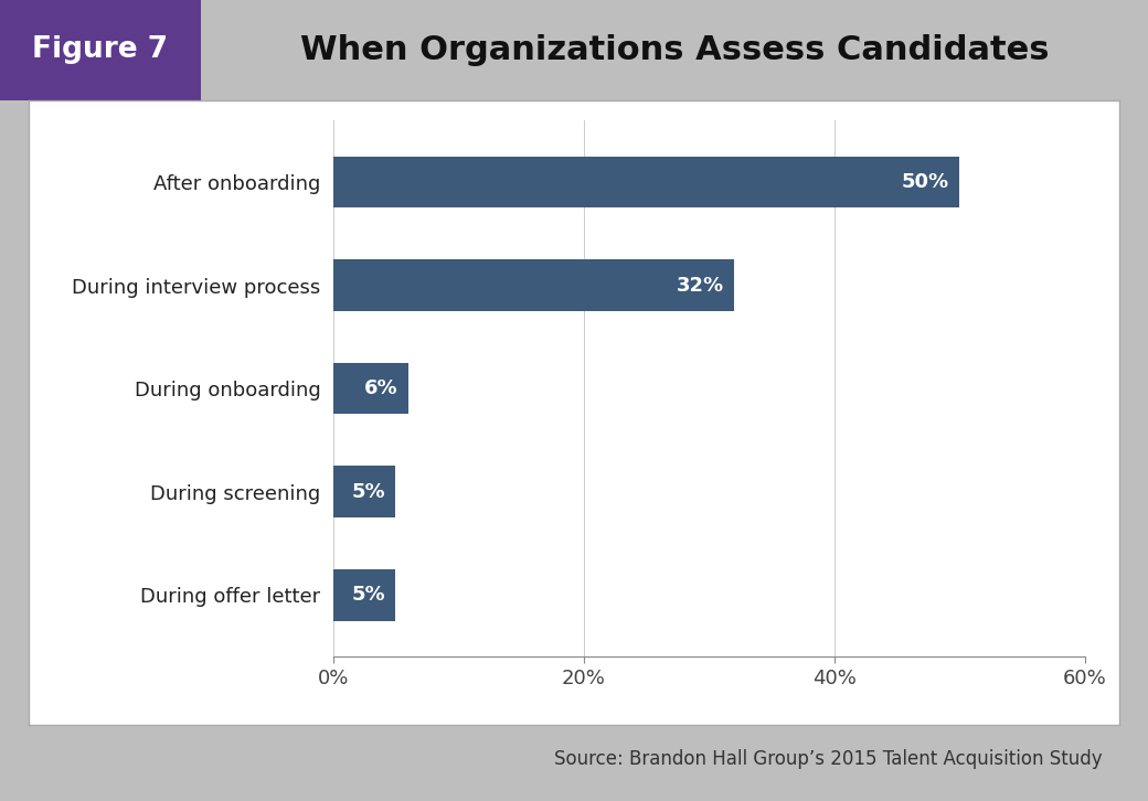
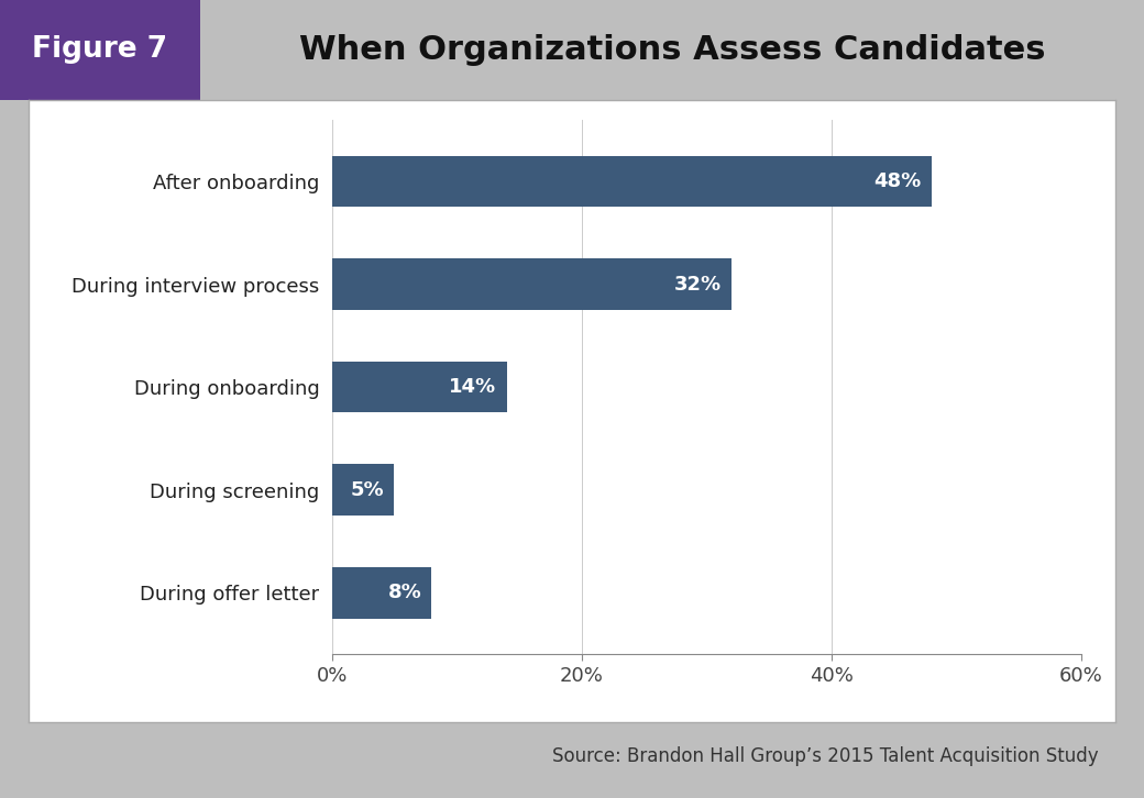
After onboarding: 50% -> 48%
During onboarding: 6% -> 14%
During offer letter: 5% -> 8%
